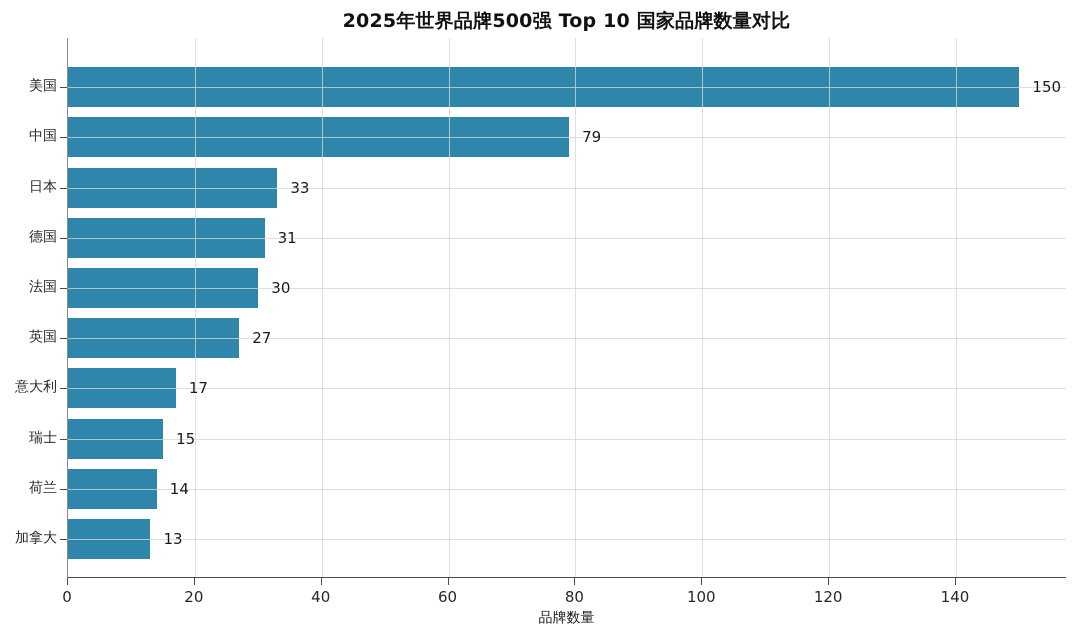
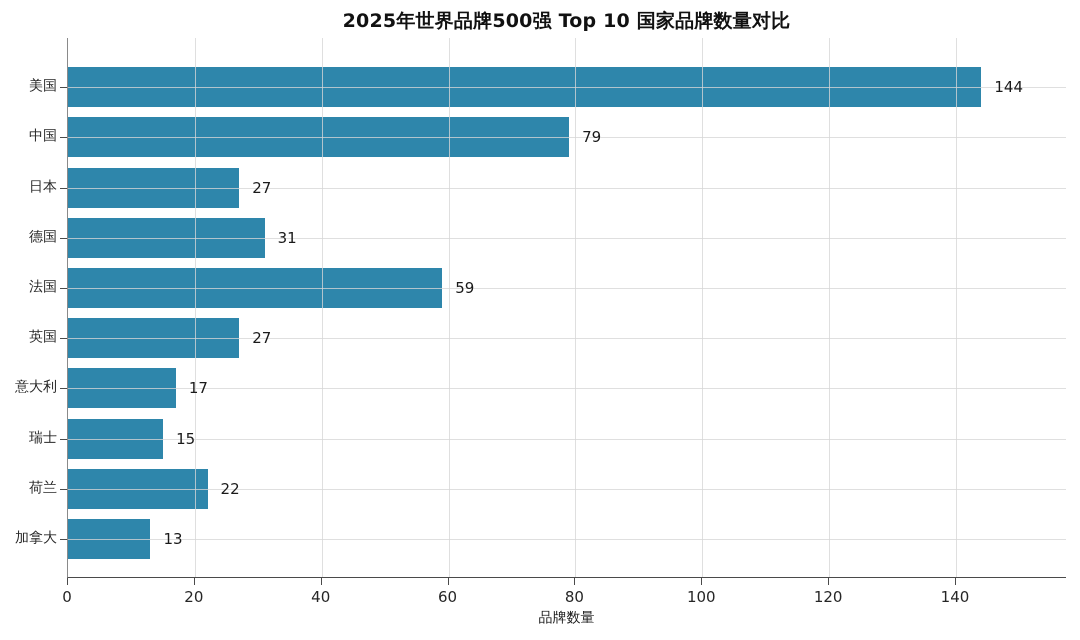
美国: 150 -> 144
日本: 33 -> 27
法国: 30 -> 59
荷兰: 14 -> 22
